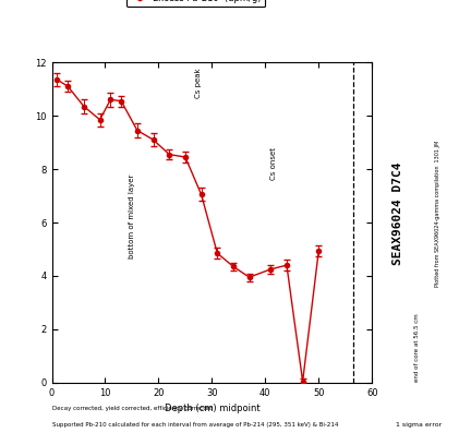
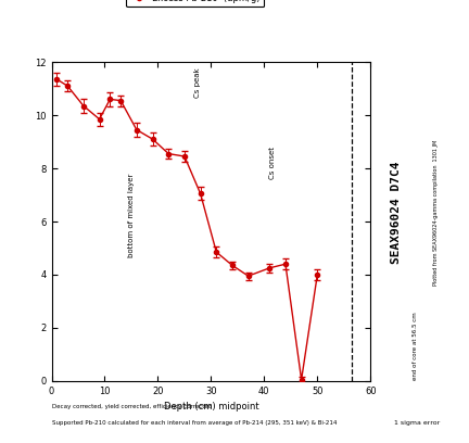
50: 4.95 -> 4.00
